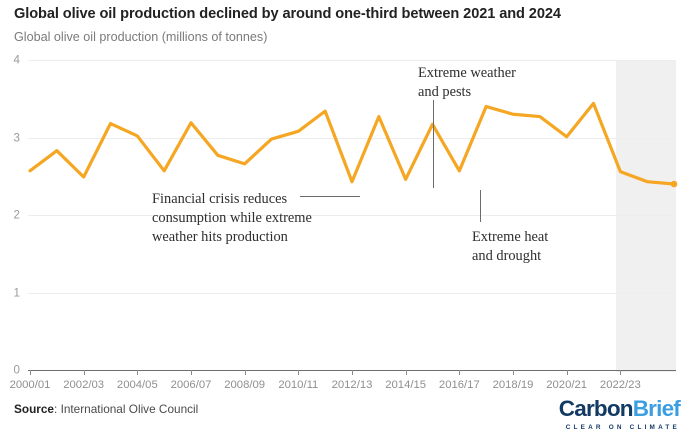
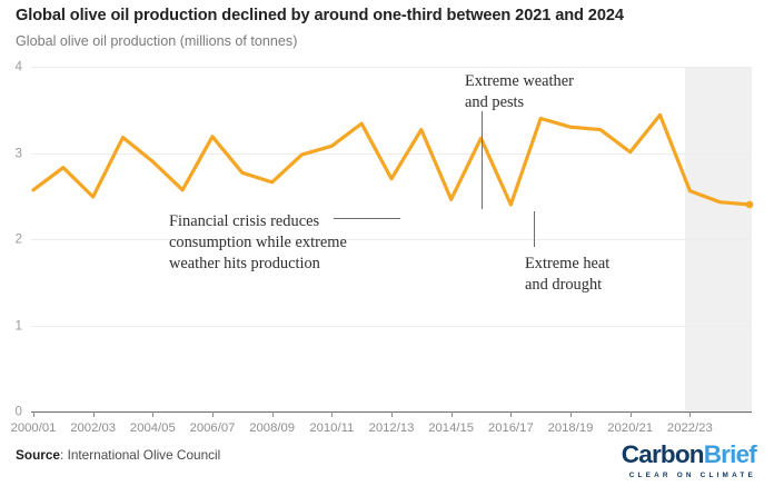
2004/05: 3.0 -> 2.9
2012/13: 2.4 -> 2.7
2016/17: 2.6 -> 2.4
